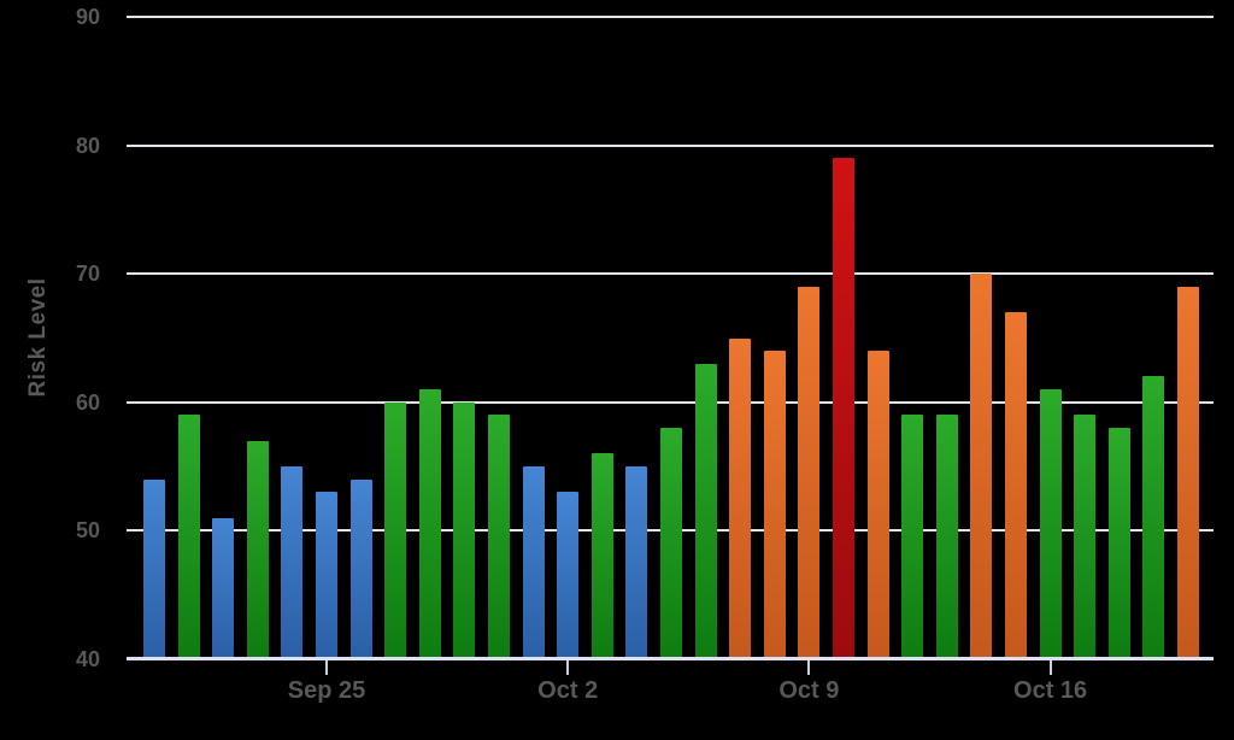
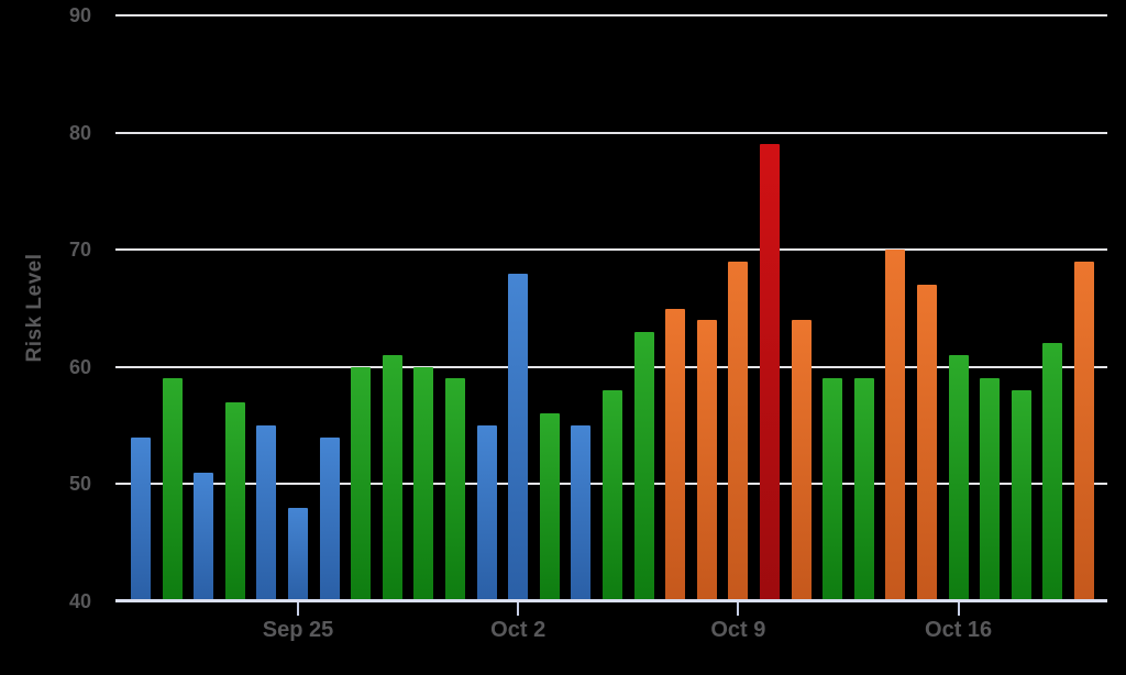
Sep 25: 53 -> 48
Oct 2: 53 -> 68
